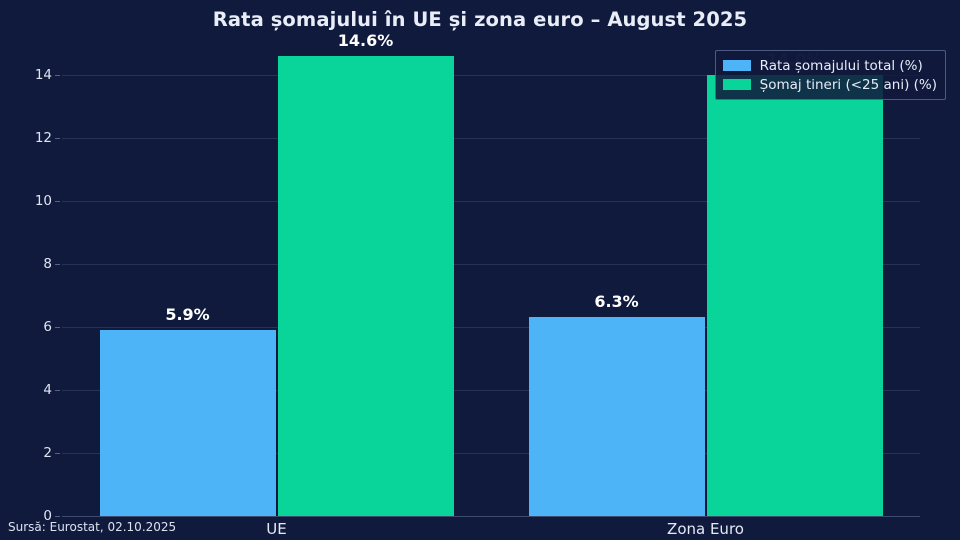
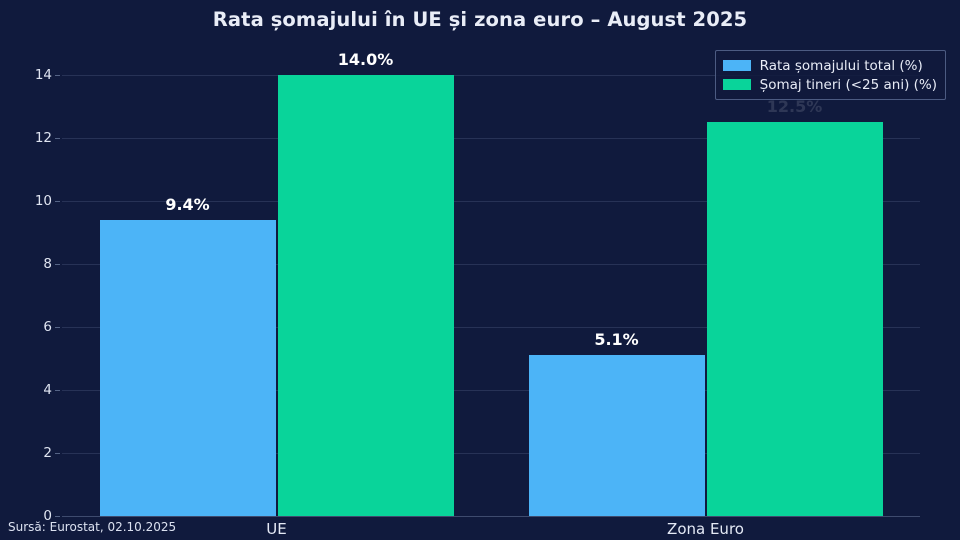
Rata șomajului total (%)/UE: 5.9% -> 9.4%
Șomaj tineri (<25 ani) (%)/UE: 14.6% -> 14.0%
Rata șomajului total (%)/Zona Euro: 6.3% -> 5.1%
Șomaj tineri (<25 ani) (%)/Zona Euro: 14.0% -> 12.5%
